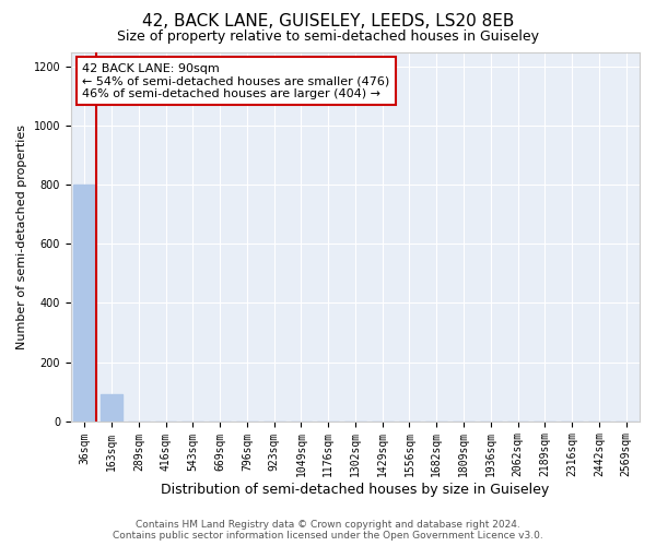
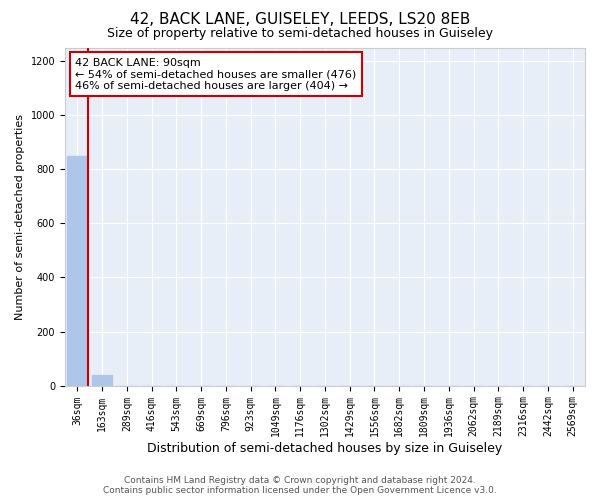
36sqm: 800 -> 848
163sqm: 90 -> 38
